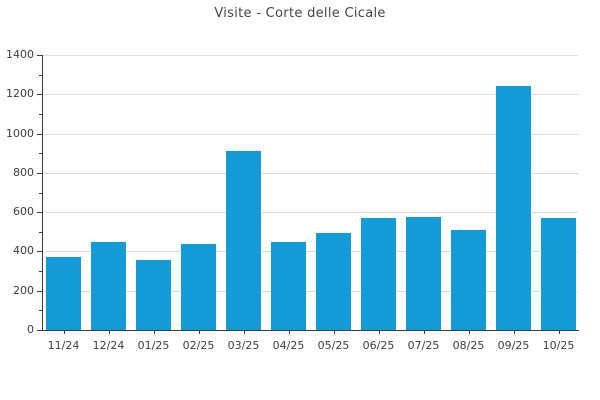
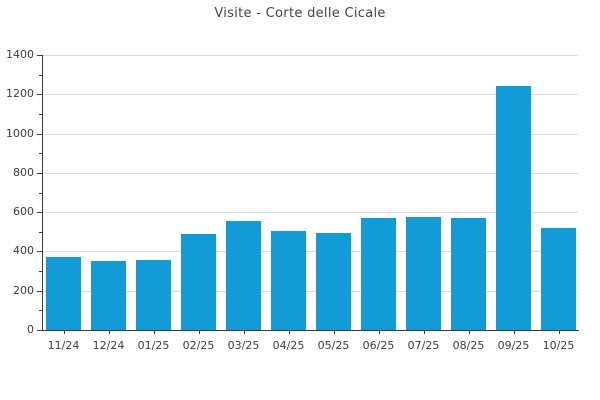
12/24: 450 -> 350
02/25: 440 -> 490
03/25: 910 -> 560
04/25: 450 -> 500
08/25: 510 -> 570
10/25: 570 -> 520
